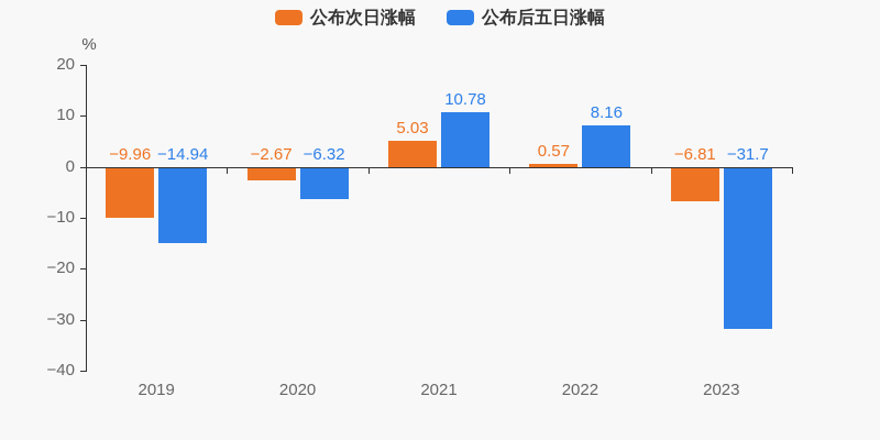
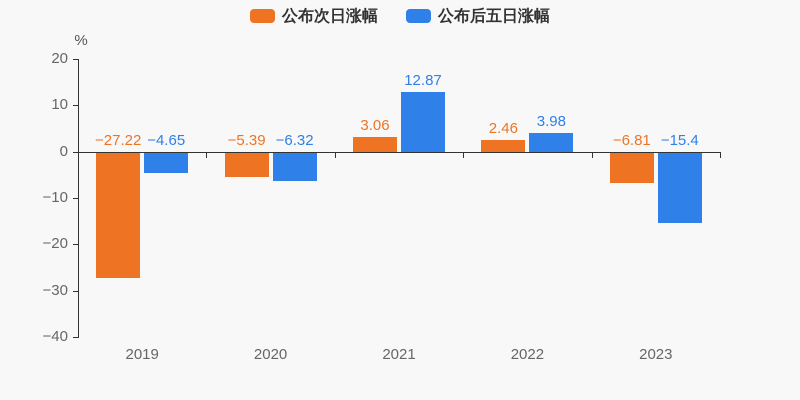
公布次日涨幅/2019: −9.96 -> −27.22
公布后五日涨幅/2019: −14.94 -> −4.65
公布次日涨幅/2020: −2.67 -> −5.39
公布次日涨幅/2021: 5.03 -> 3.06
公布后五日涨幅/2021: 10.78 -> 12.87
公布次日涨幅/2022: 0.57 -> 2.46
公布后五日涨幅/2022: 8.16 -> 3.98
公布后五日涨幅/2023: −31.7 -> −15.4
